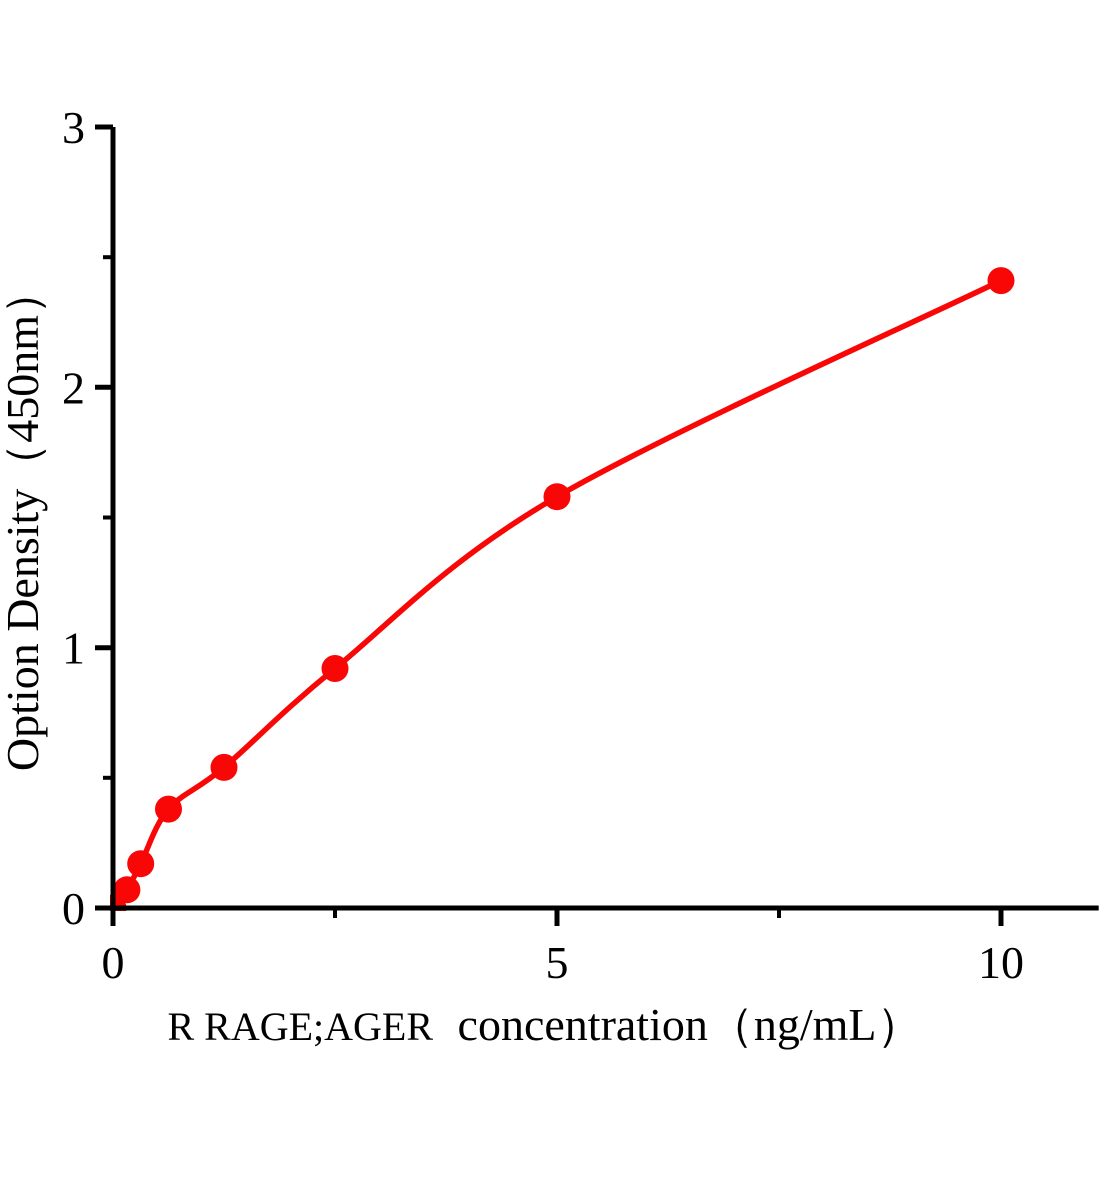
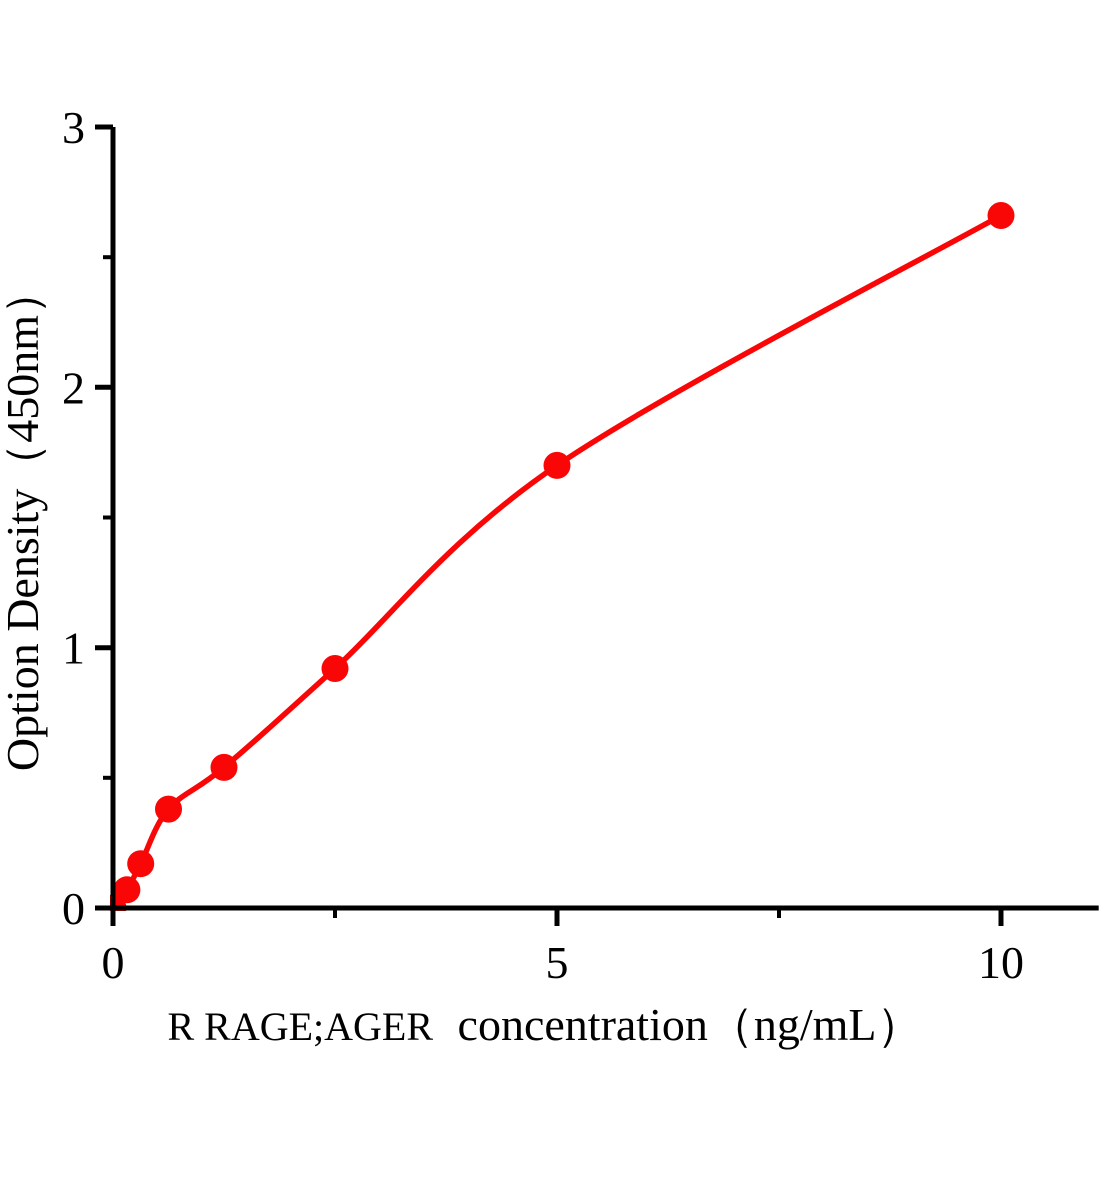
5: 1.58 -> 1.70
10: 2.41 -> 2.66
